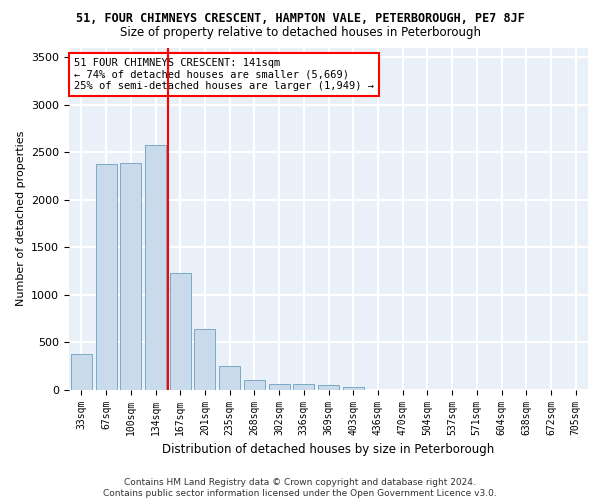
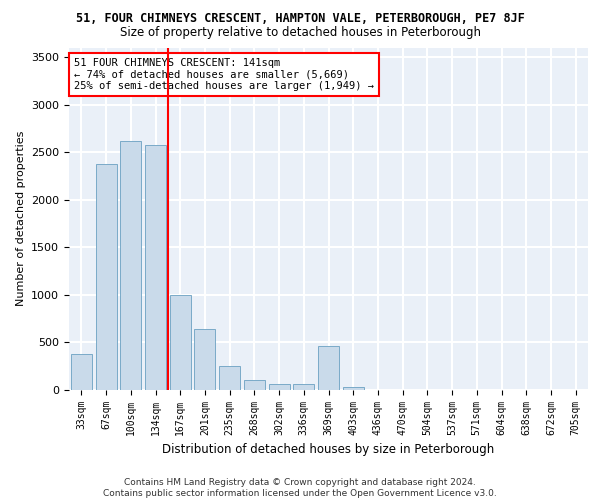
100sqm: 2390 -> 2620
167sqm: 1230 -> 1000
369sqm: 50 -> 460
